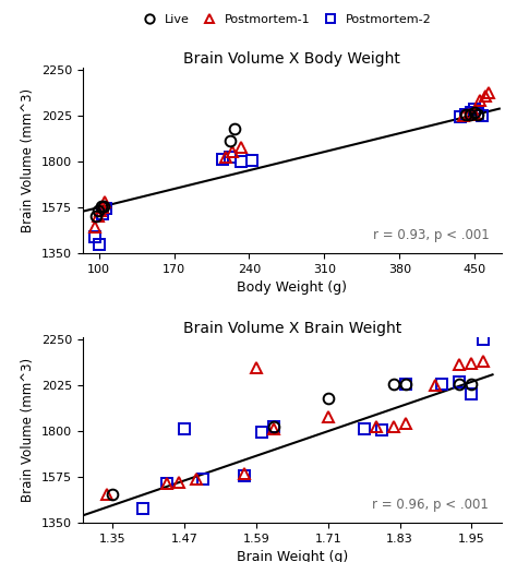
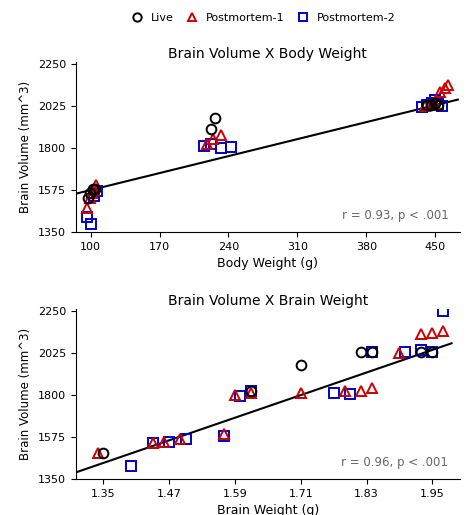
Brain Volume X Brain Weight/Postmortem-2/1.47: 1810 -> 1550
Brain Volume X Brain Weight/Postmortem-1/1.59: 2110 -> 1800
Brain Volume X Brain Weight/Postmortem-1/1.71: 1870 -> 1810
Brain Volume X Brain Weight/Postmortem-2/1.95: 1980 -> 2030
